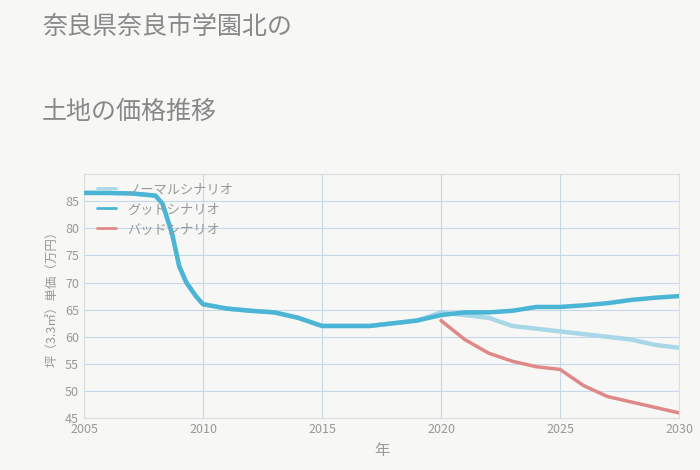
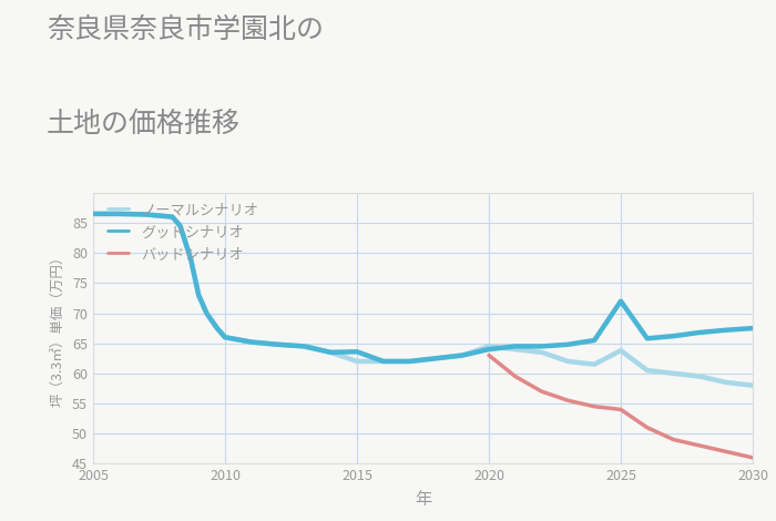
グッドシナリオ/2015: 62.0 -> 63.6
グッドシナリオ/2025: 65.5 -> 72.0
ノーマルシナリオ/2025: 61.0 -> 63.8
